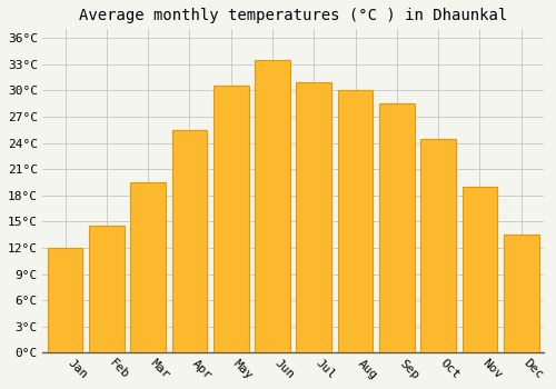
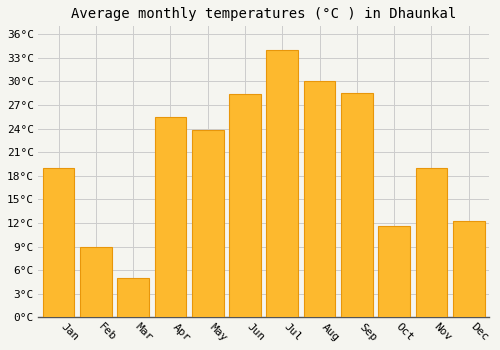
Jan: 12.0°C -> 19.0°C
Feb: 14.5°C -> 9.0°C
Mar: 19.5°C -> 5.0°C
May: 30.5°C -> 23.8°C
Jun: 33.5°C -> 28.4°C
Jul: 31.0°C -> 34.0°C
Oct: 24.5°C -> 11.6°C
Dec: 13.5°C -> 12.2°C
